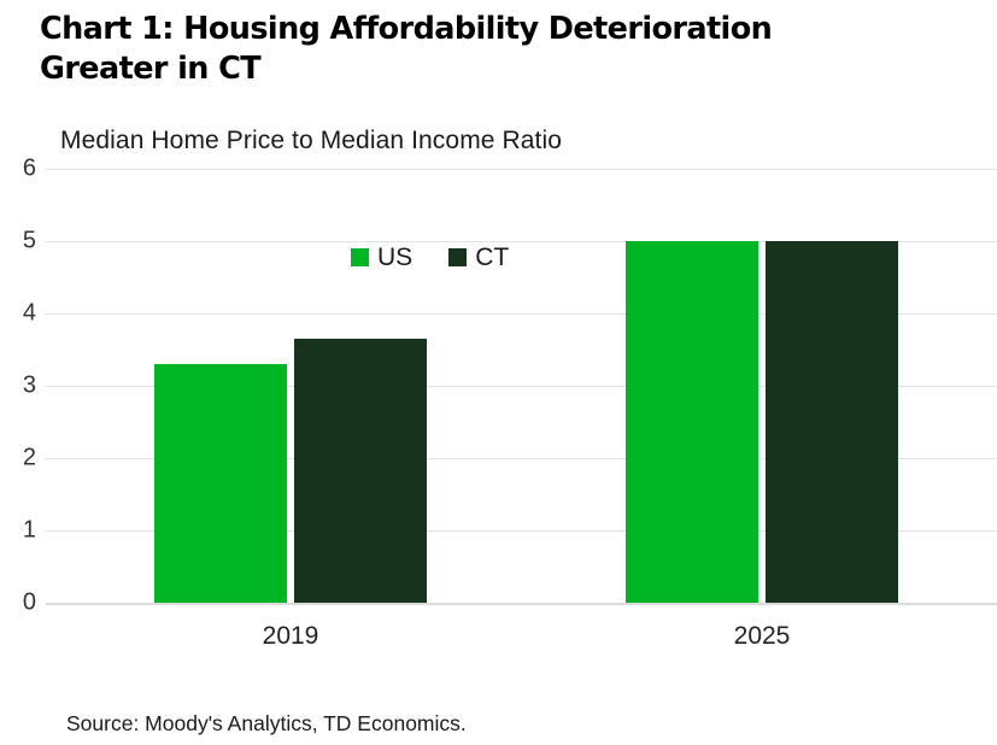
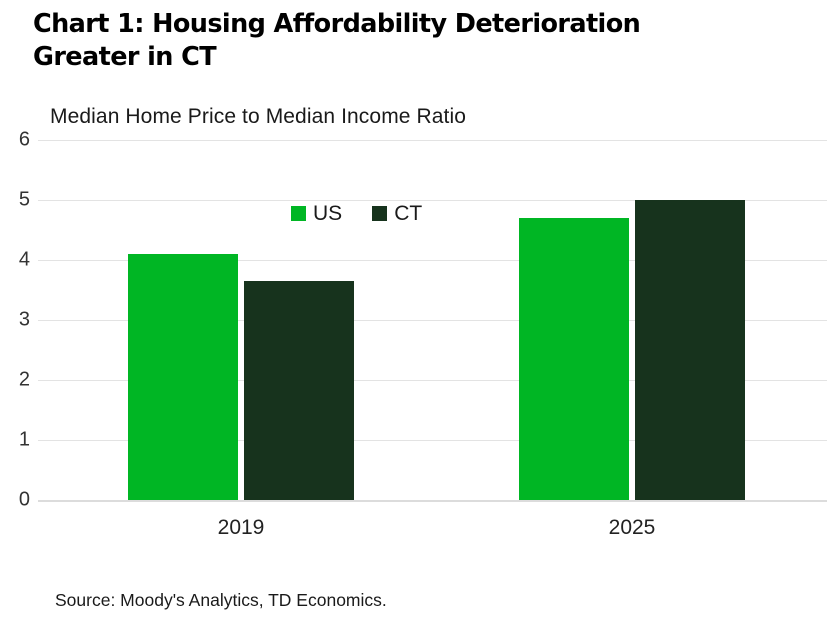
US/2019: 3.3 -> 4.1
US/2025: 5.0 -> 4.7
